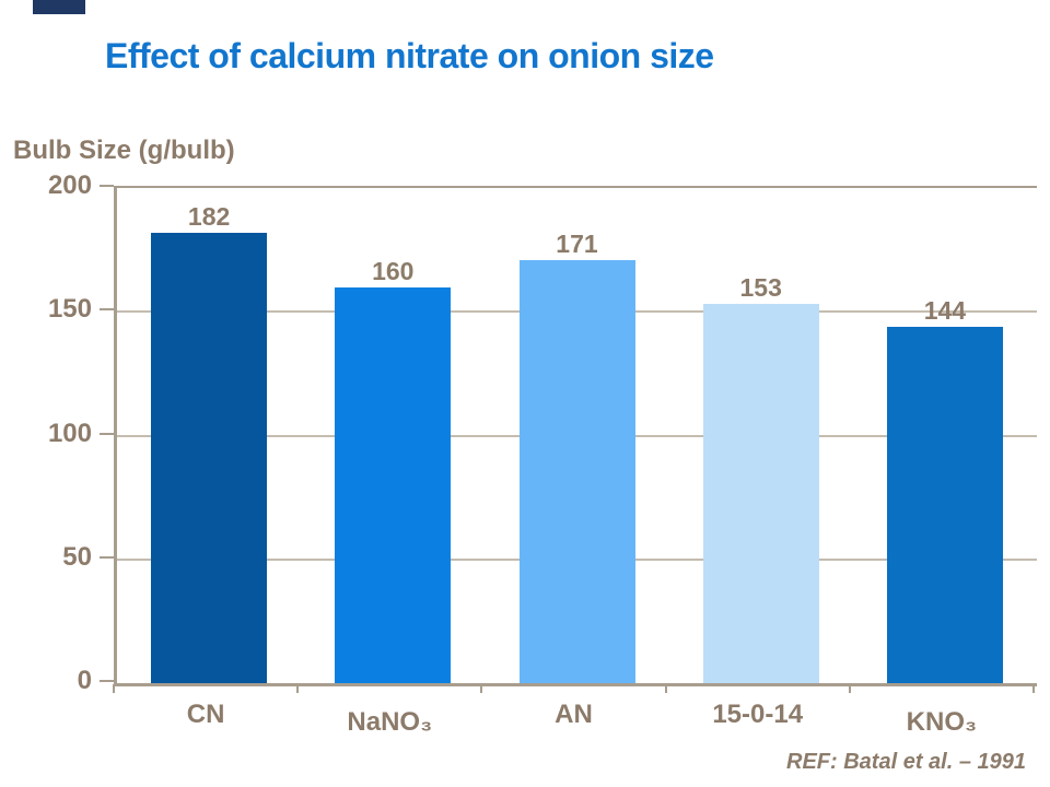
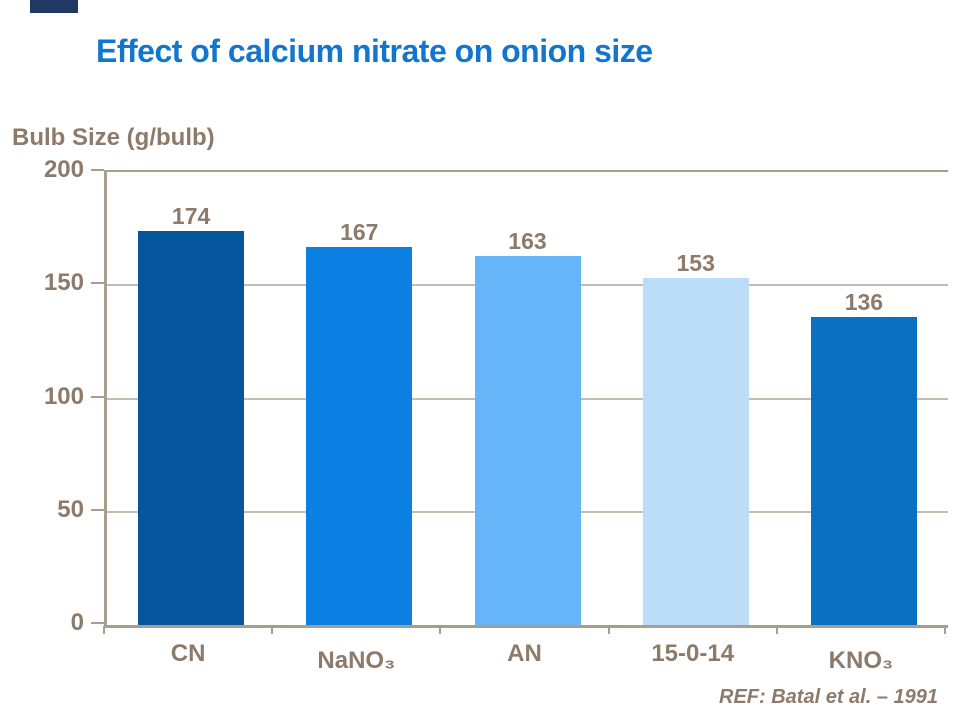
CN: 182 -> 174
NaNO₃: 160 -> 167
AN: 171 -> 163
KNO₃: 144 -> 136
